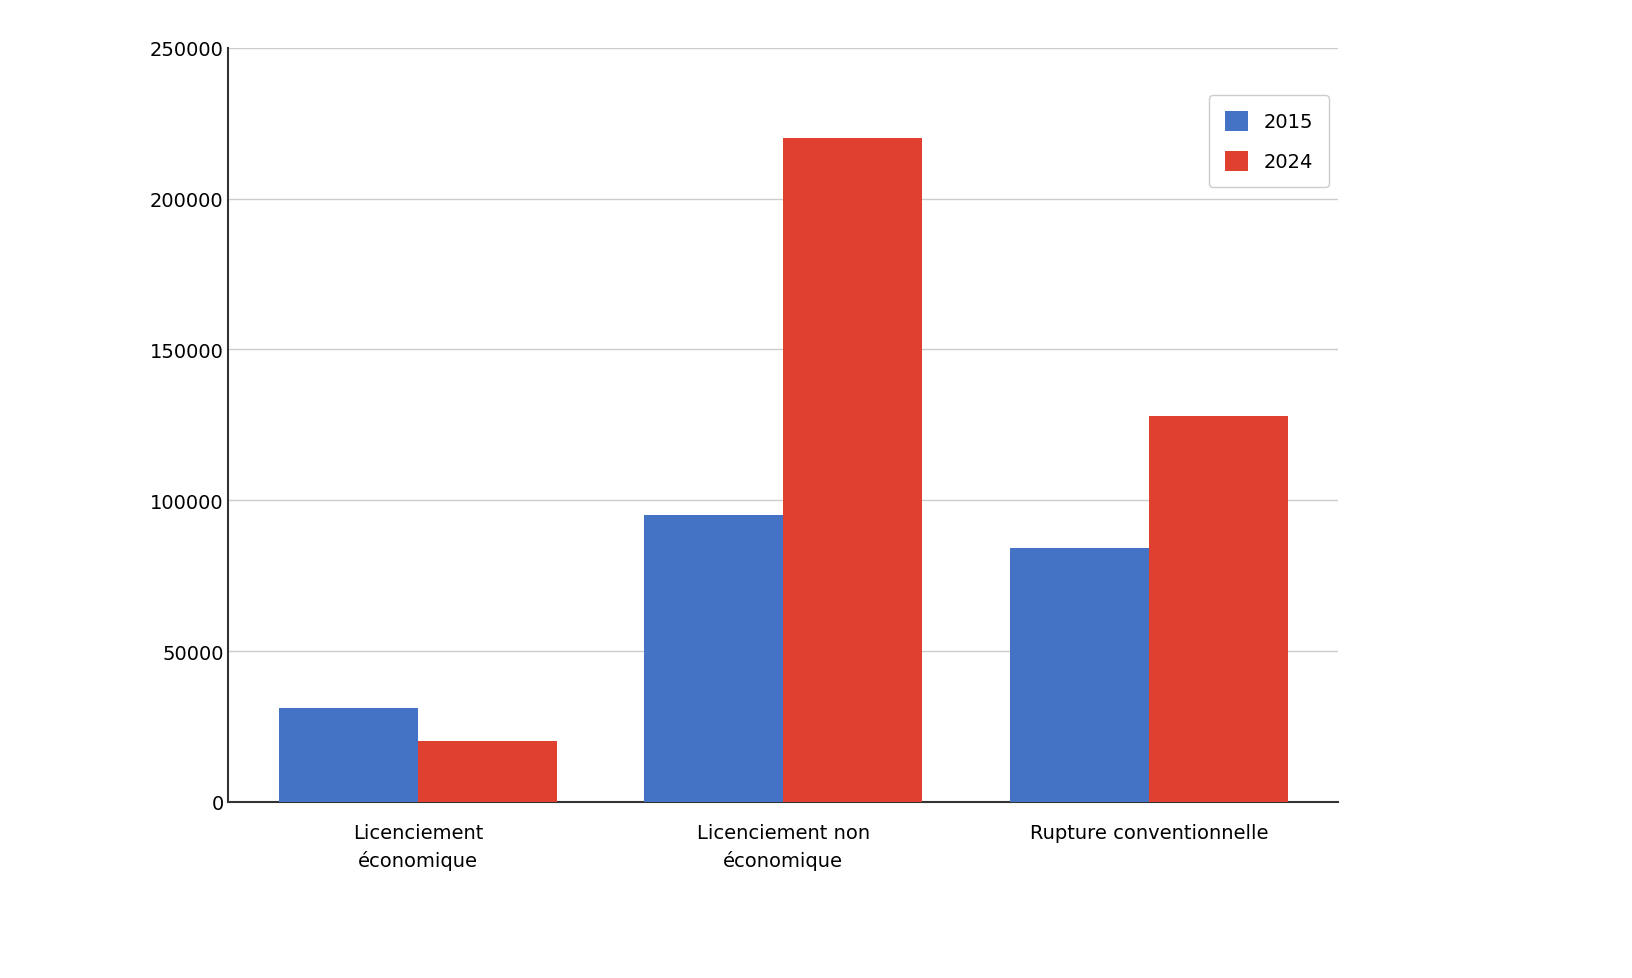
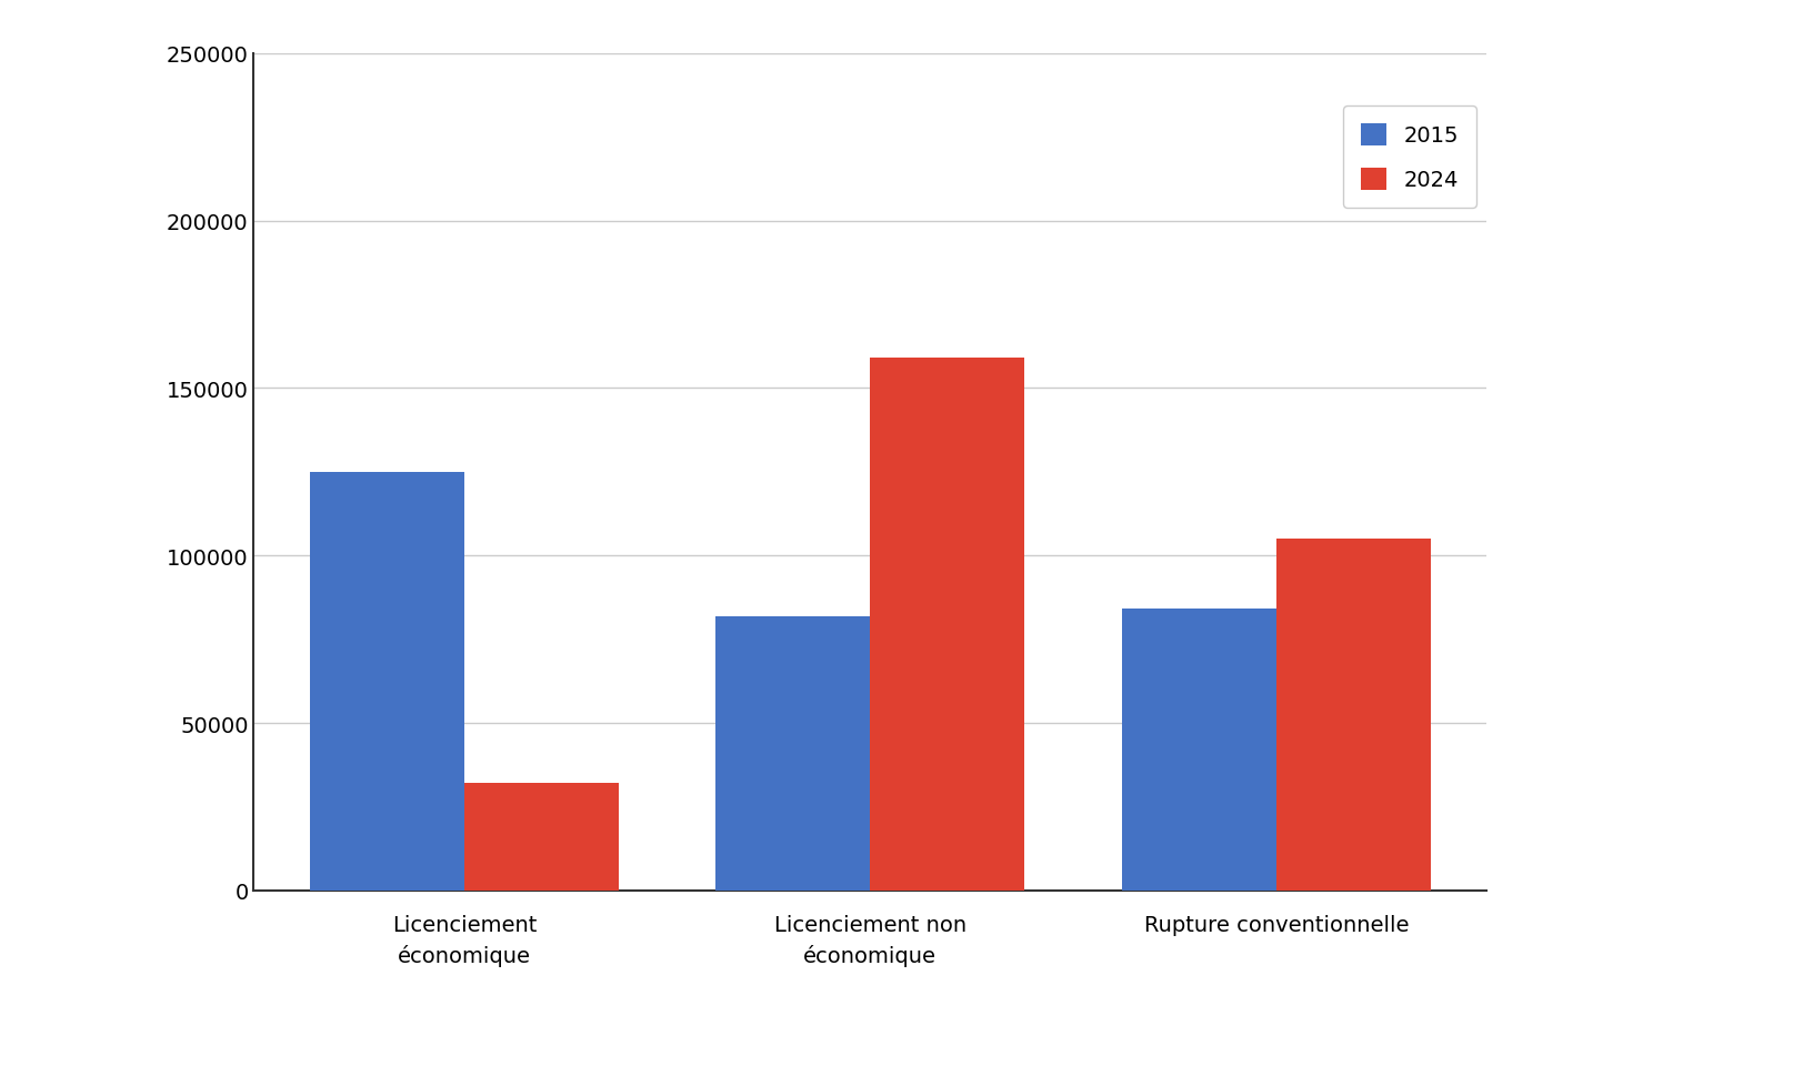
2015/Licenciement économique: 31000 -> 125000
2024/Licenciement économique: 20000 -> 32000
2015/Licenciement non économique: 95000 -> 82000
2024/Licenciement non économique: 220000 -> 159000
2024/Rupture conventionnelle: 128000 -> 105000
